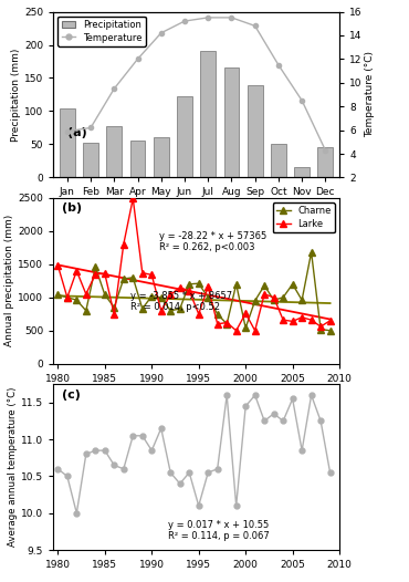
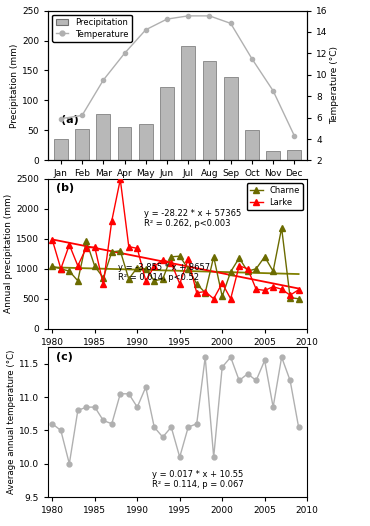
Precipitation/Jan: 104 -> 35
Precipitation/Dec: 46 -> 18
